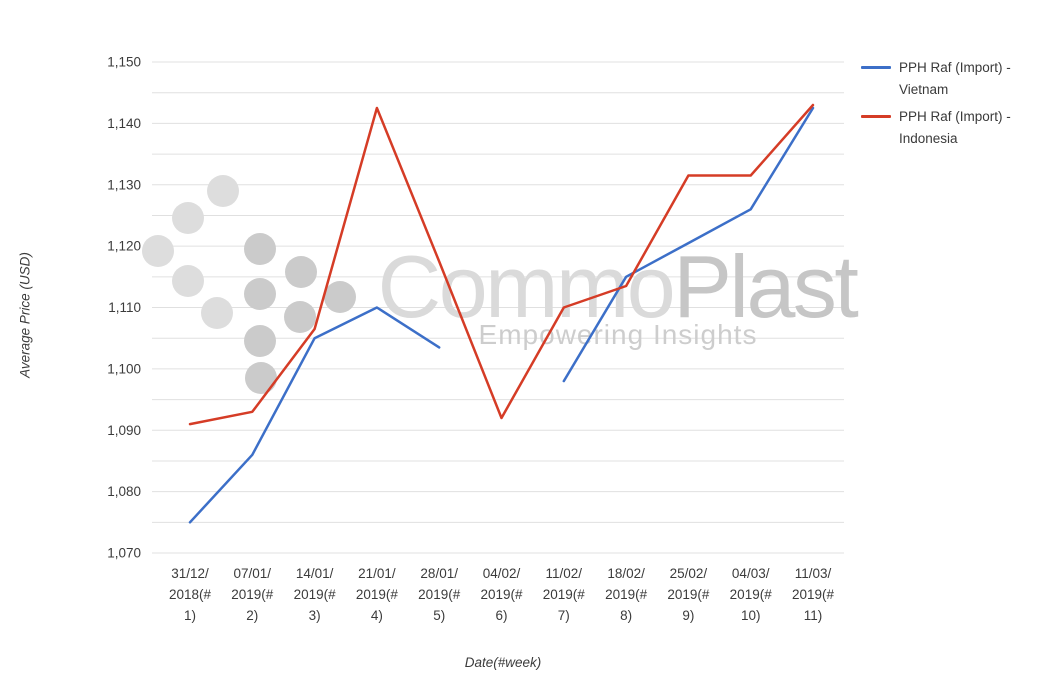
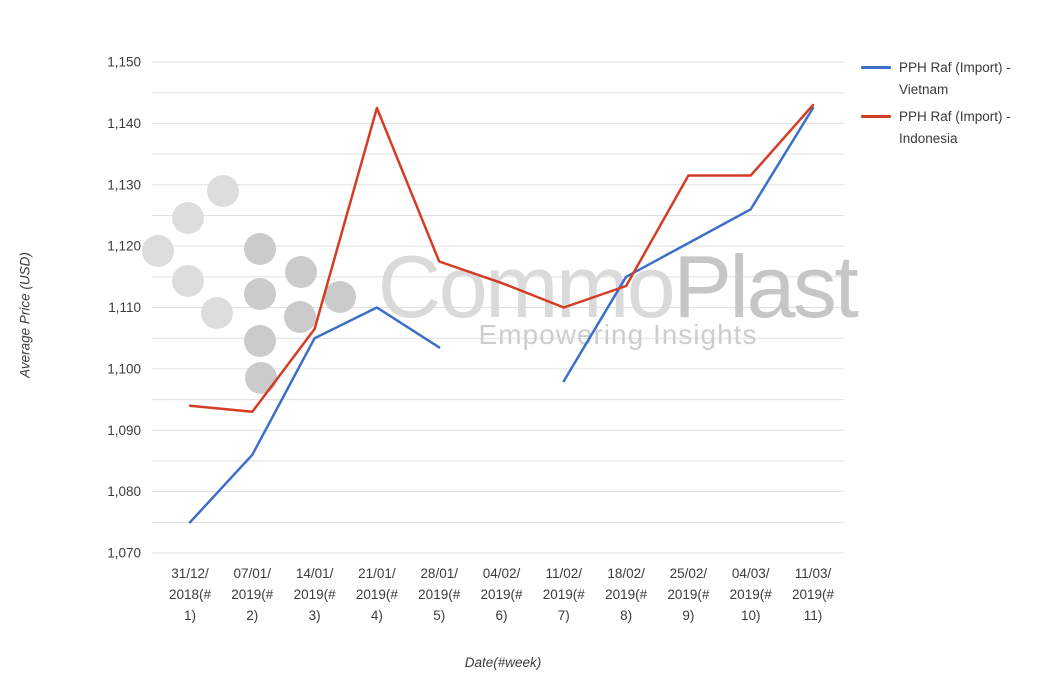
PPH Raf (Import) - Indonesia/31/12/2018(#1): 1091 -> 1094
PPH Raf (Import) - Indonesia/04/02/2019(#6): 1092 -> 1114
